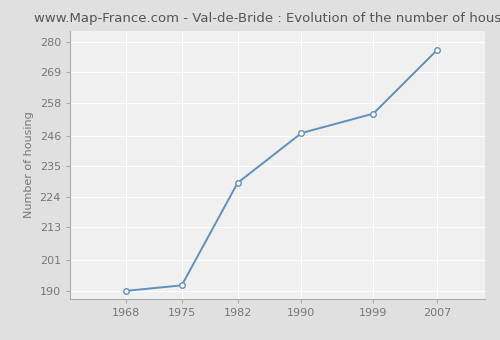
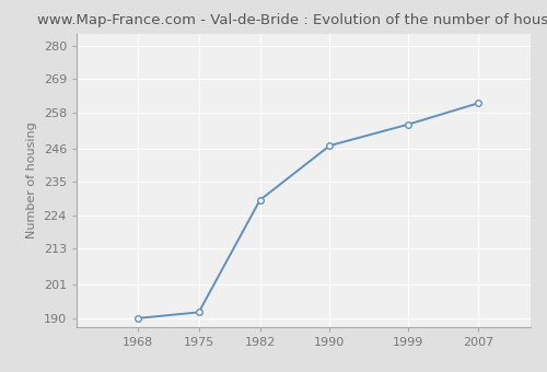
2007: 277 -> 261
